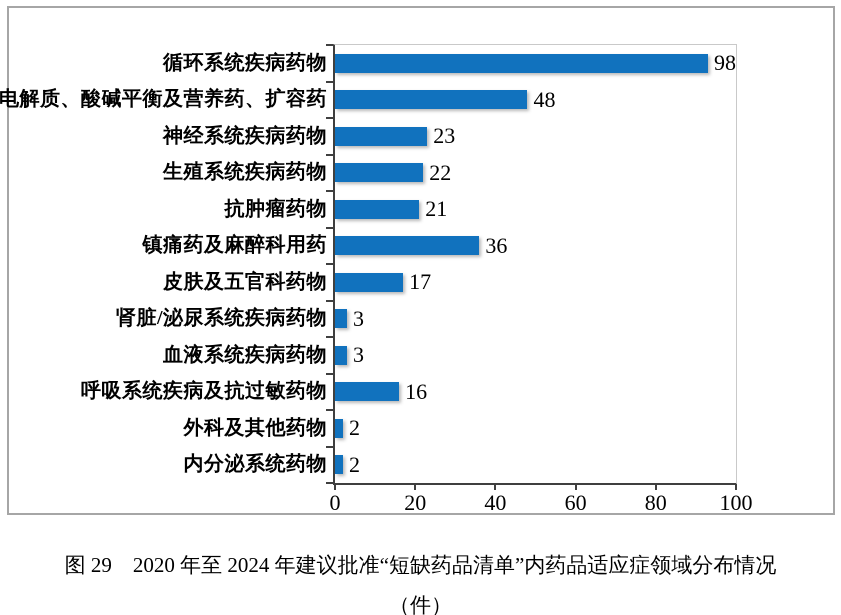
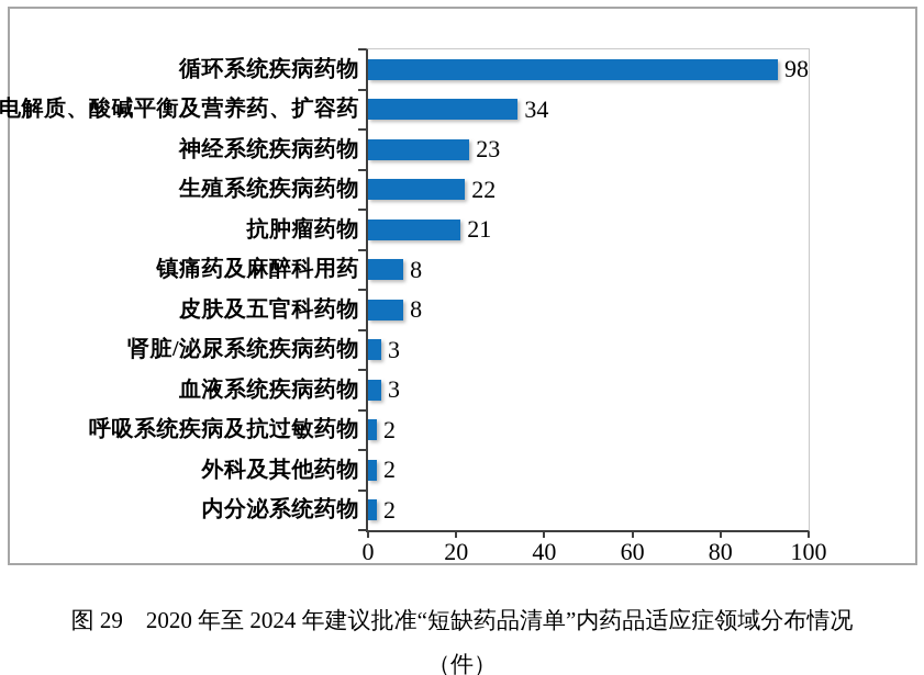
电解质、酸碱平衡及营养药、扩容药: 48 -> 34
镇痛药及麻醉科用药: 36 -> 8
皮肤及五官科药物: 17 -> 8
呼吸系统疾病及抗过敏药物: 16 -> 2
